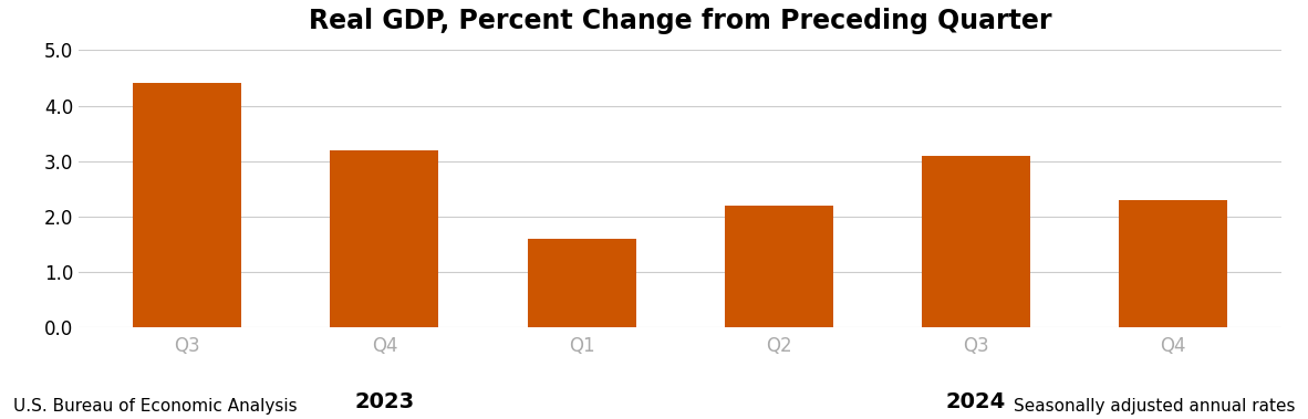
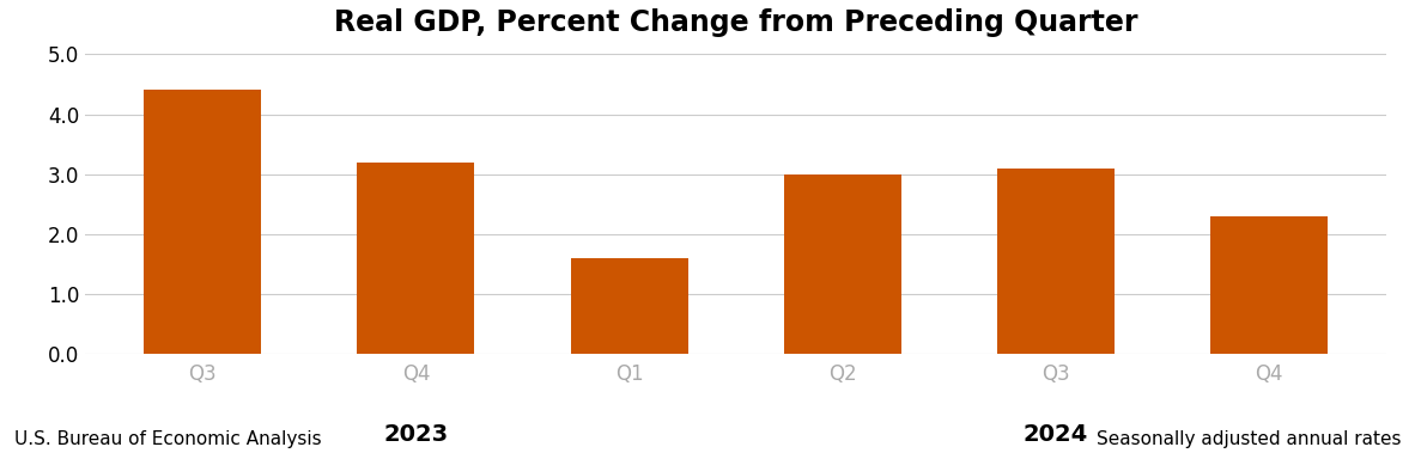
Q2: 2.2 -> 3.0
